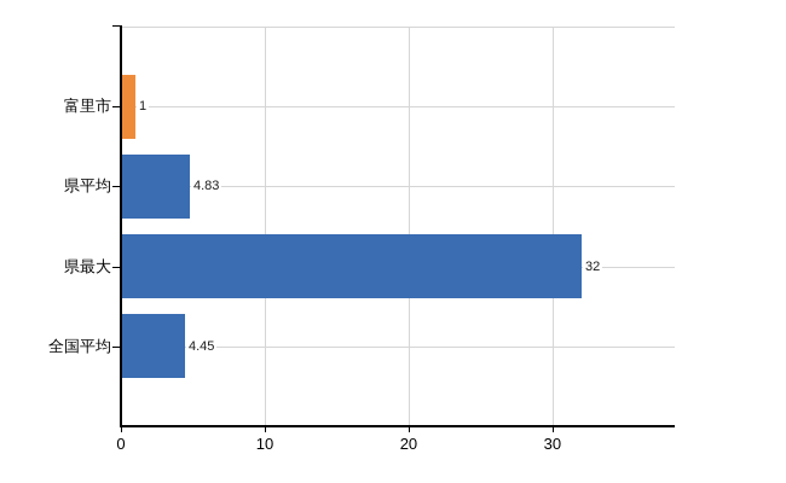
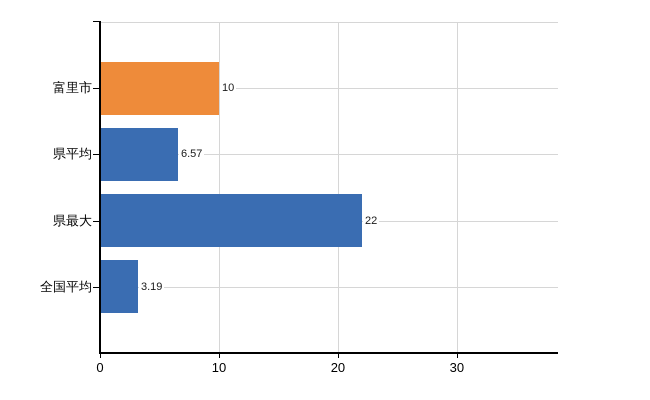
富里市: 1 -> 10
県平均: 4.83 -> 6.57
県最大: 32 -> 22
全国平均: 4.45 -> 3.19
